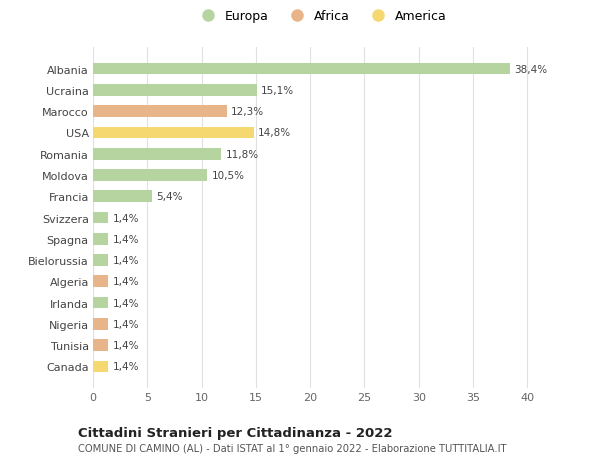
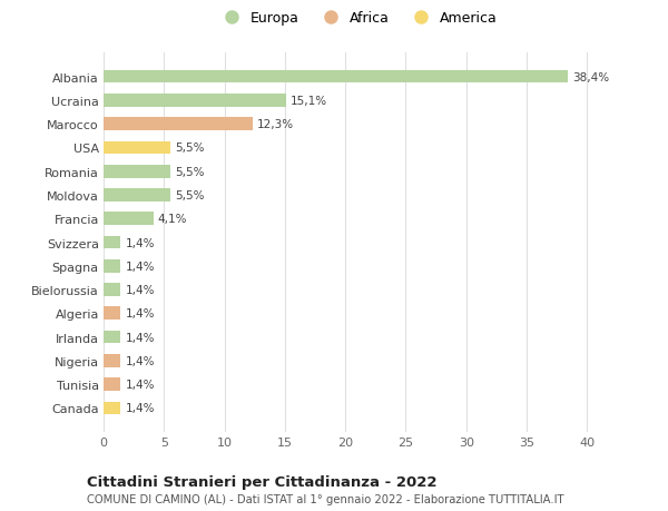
USA: 14,8% -> 5,5%
Romania: 11,8% -> 5,5%
Moldova: 10,5% -> 5,5%
Francia: 5,4% -> 4,1%
